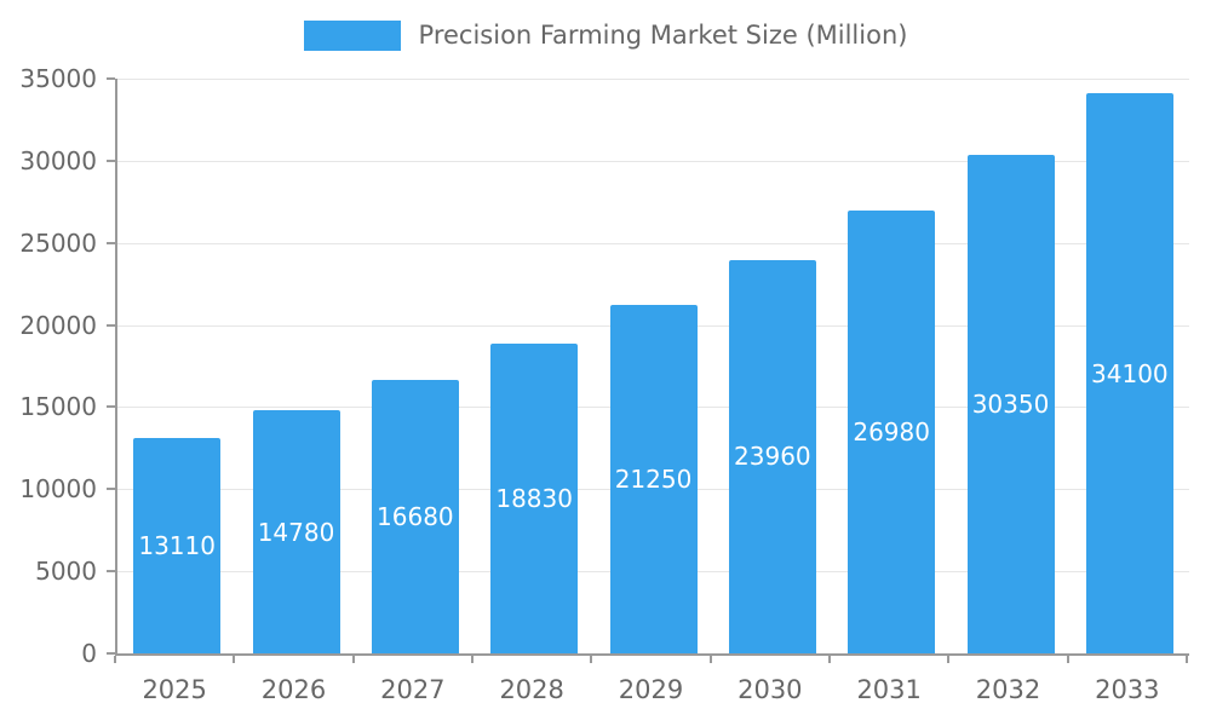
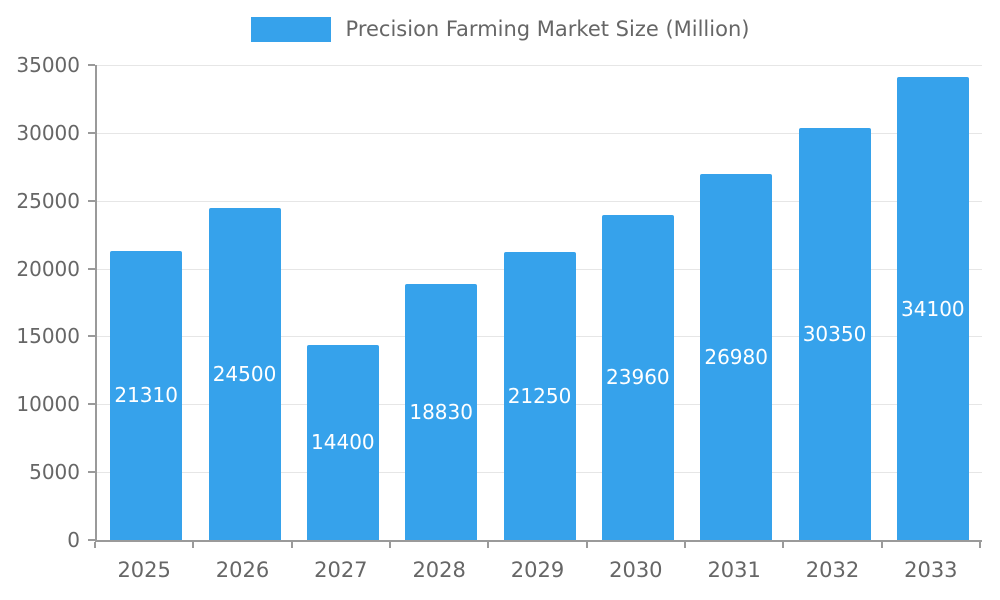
2025: 13110 -> 21310
2026: 14780 -> 24500
2027: 16680 -> 14400
